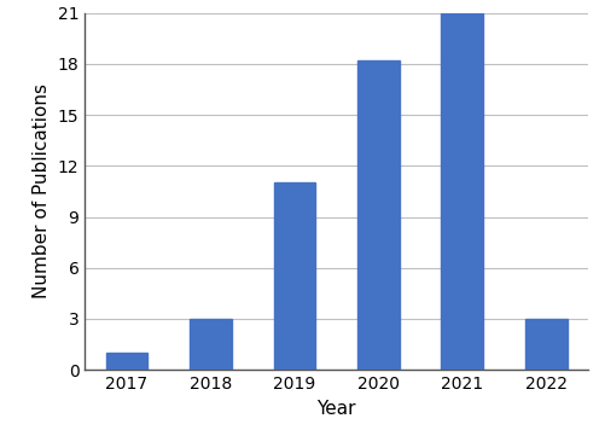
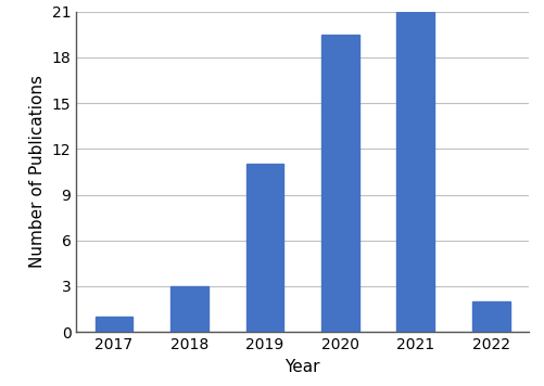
2020: 18.2 -> 19.5
2022: 3.0 -> 2.0
